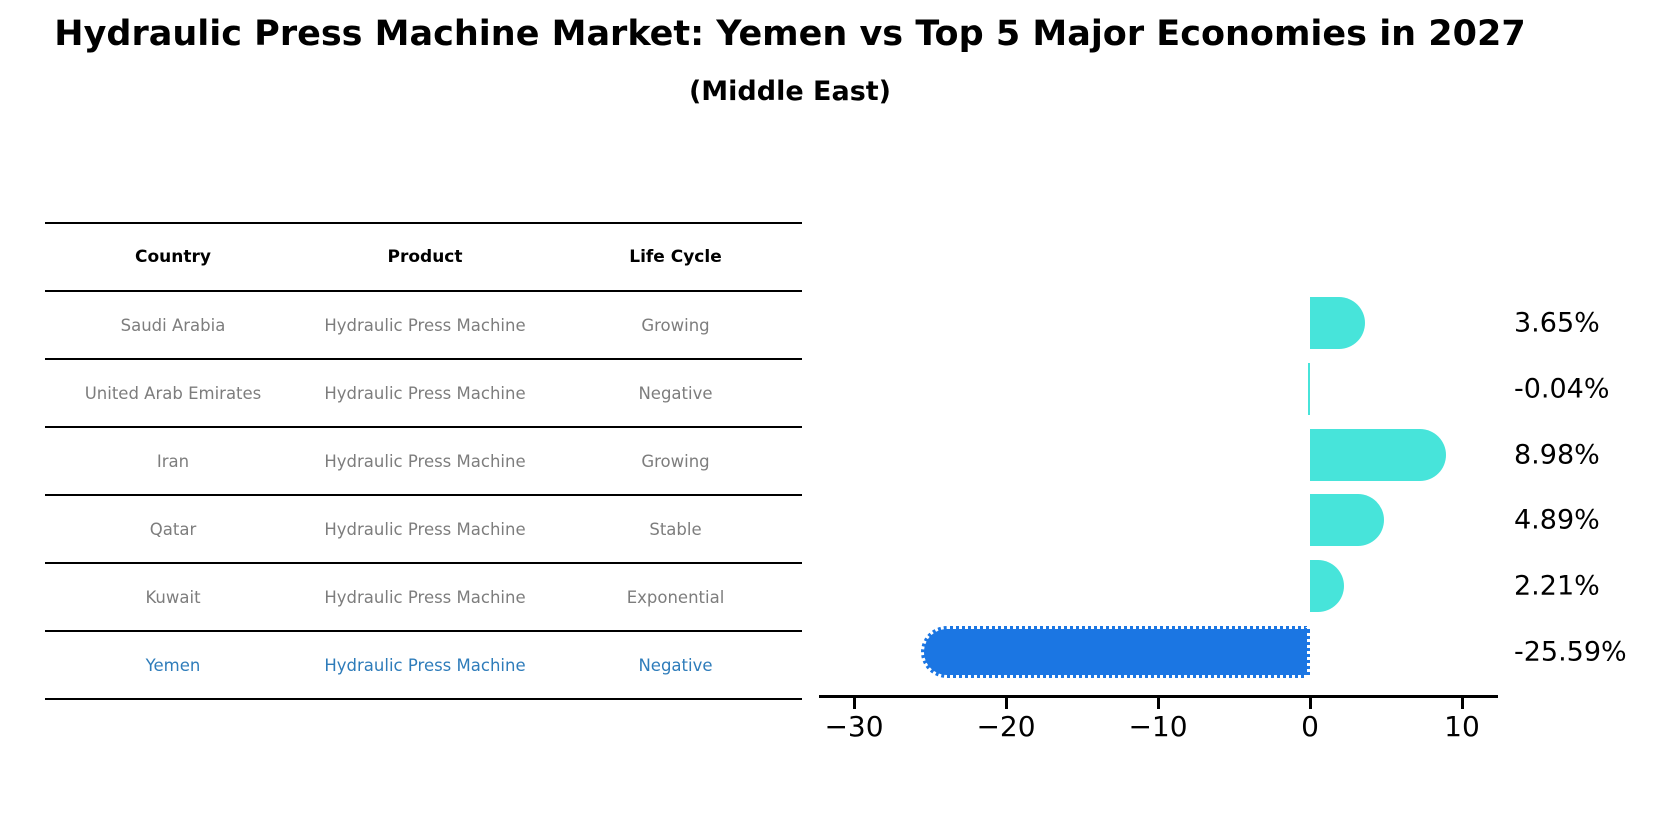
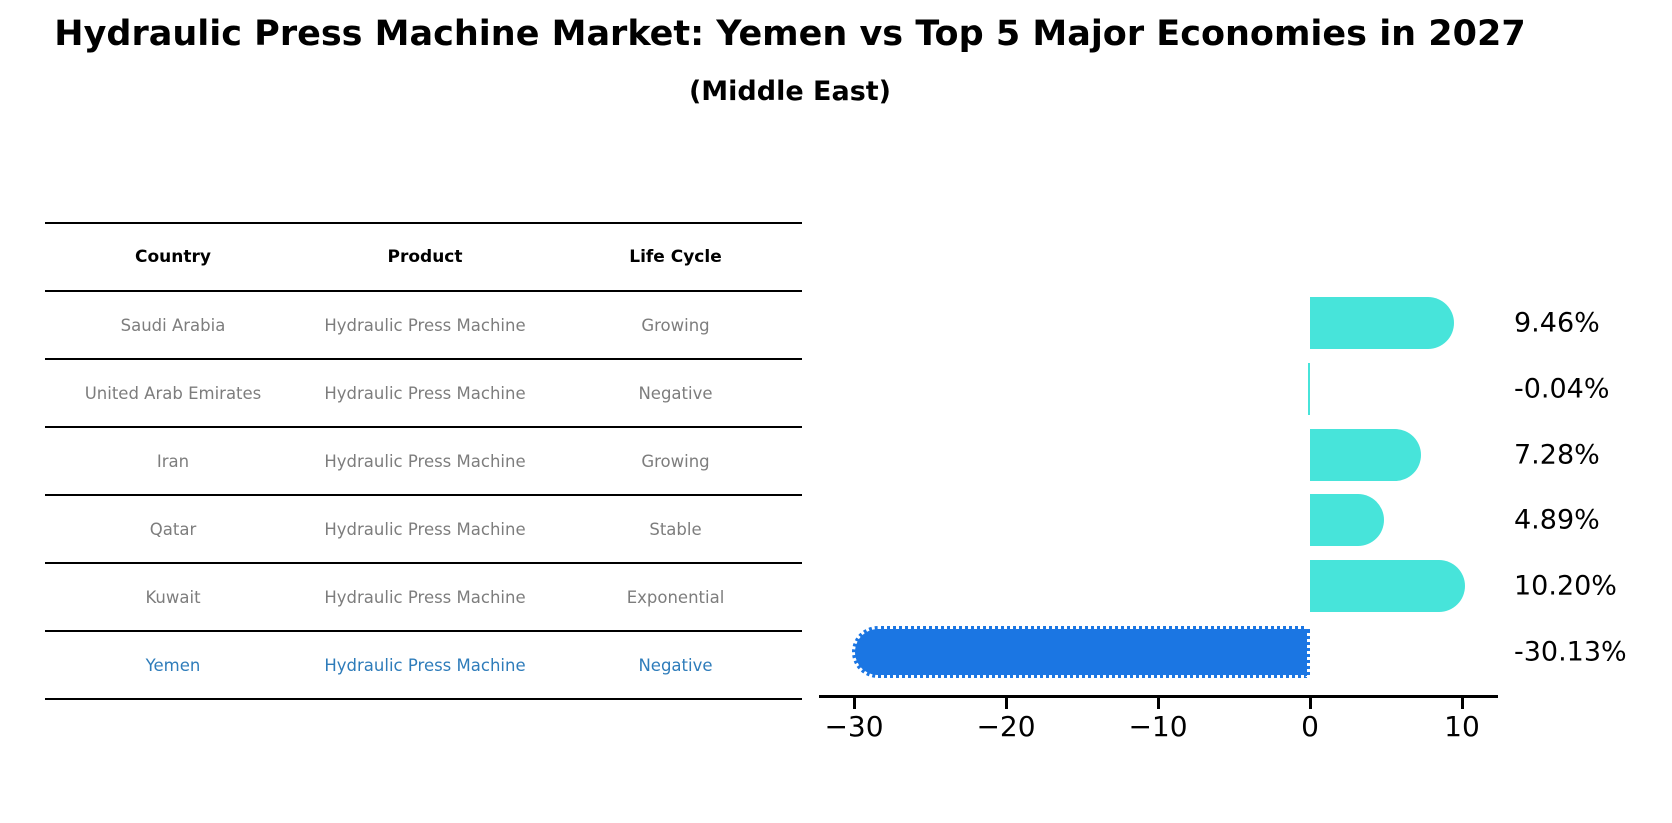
Saudi Arabia: 3.65% -> 9.46%
Iran: 8.98% -> 7.28%
Kuwait: 2.21% -> 10.20%
Yemen: -25.59% -> -30.13%
